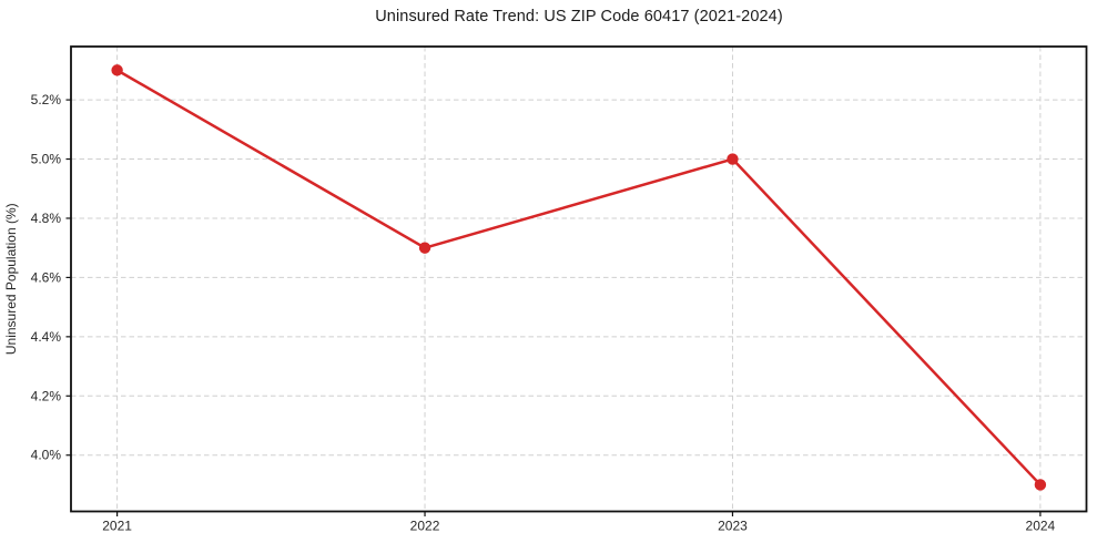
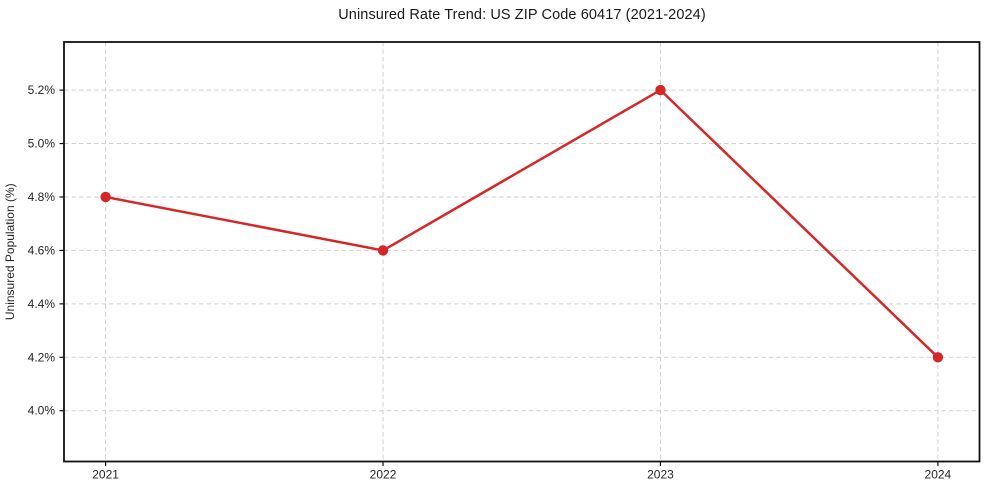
2021: 5.3% -> 4.8%
2022: 4.7% -> 4.6%
2023: 5.0% -> 5.2%
2024: 3.9% -> 4.2%
